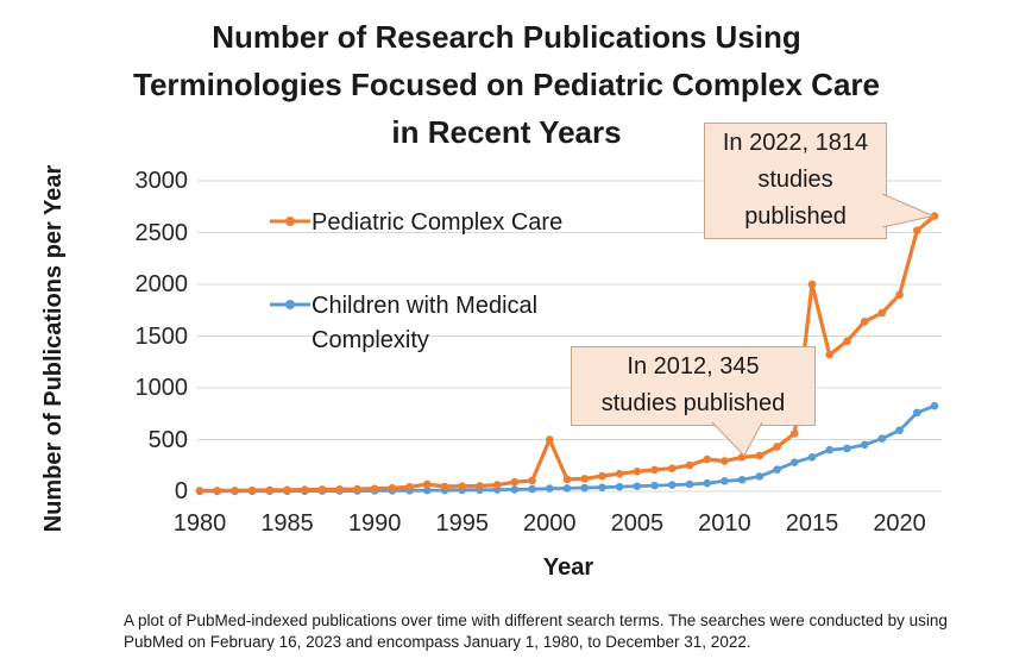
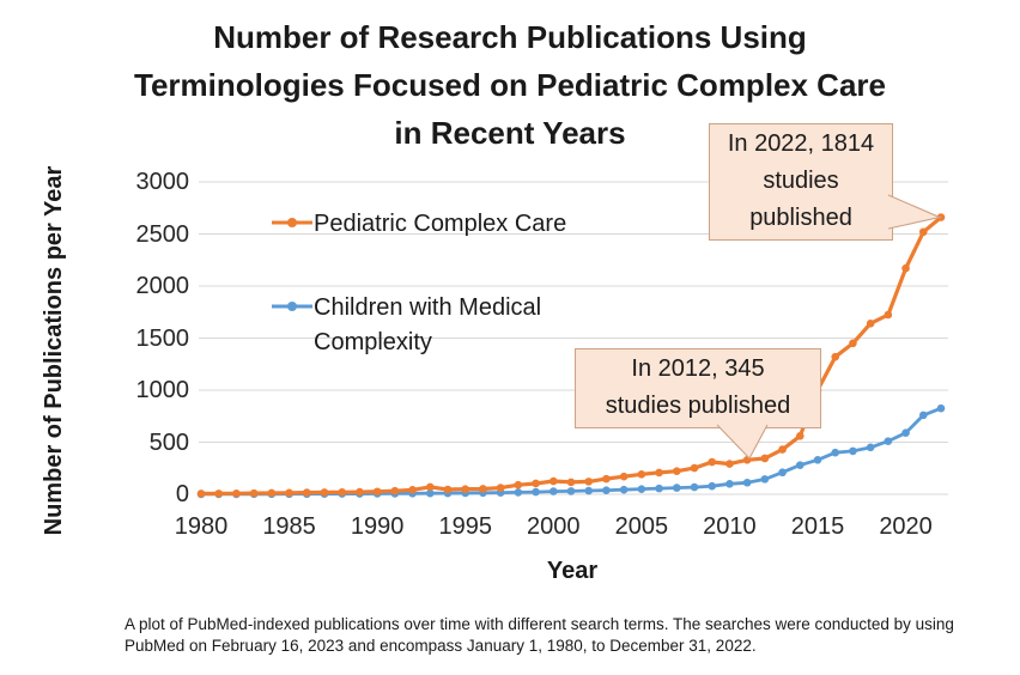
Pediatric Complex Care/2000: 500 -> 100
Pediatric Complex Care/2015: 2000 -> 1000
Pediatric Complex Care/2020: 1900 -> 2200
